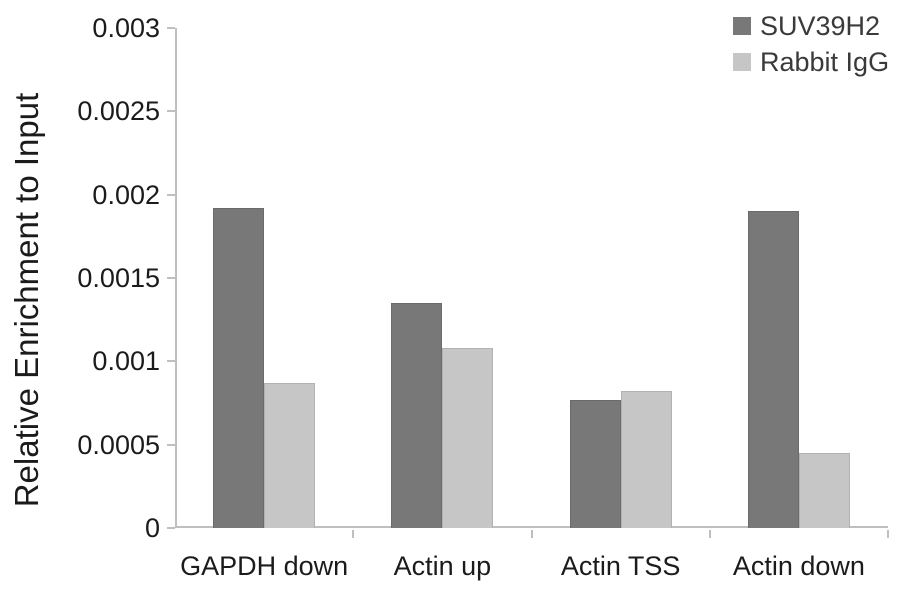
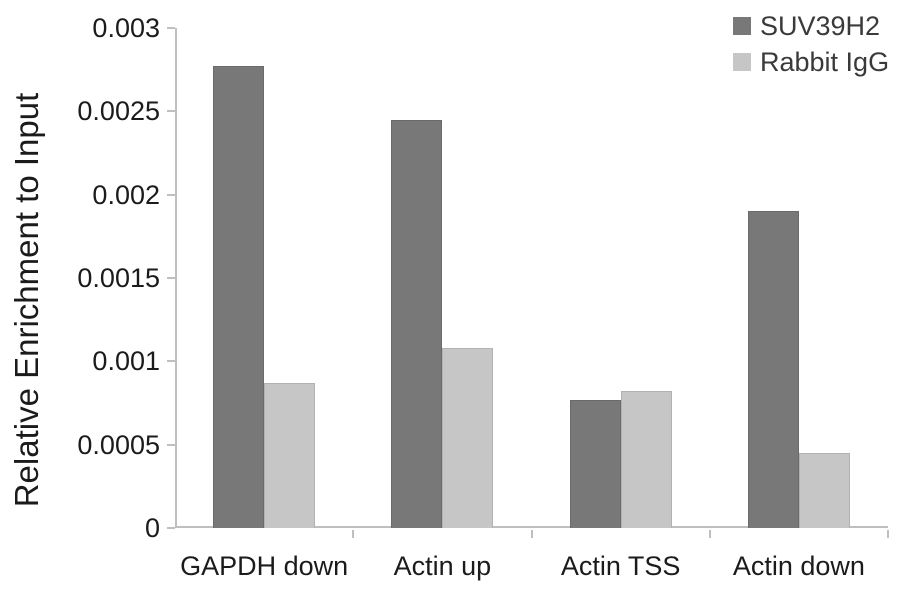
SUV39H2/GAPDH down: 0.00192 -> 0.00277
SUV39H2/Actin up: 0.00135 -> 0.00245
